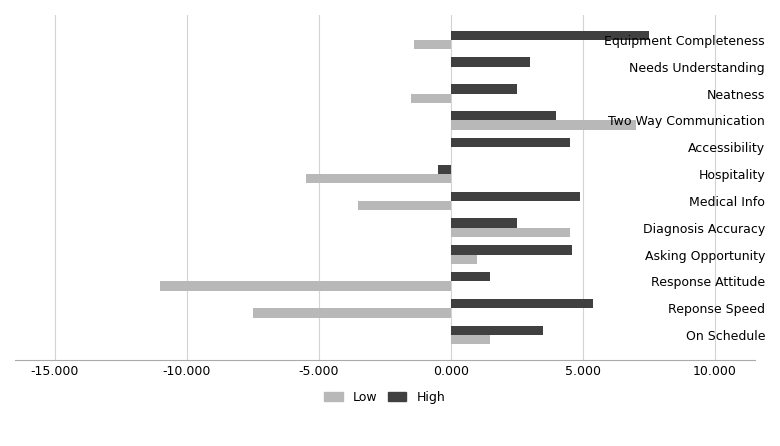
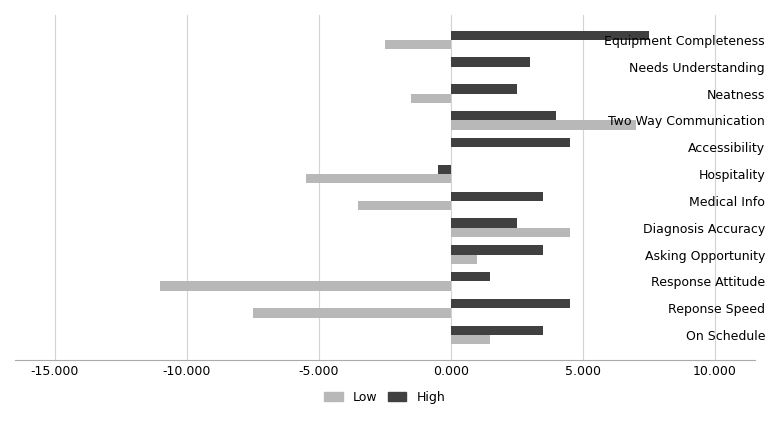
Low/Equipment Completeness: -1.4 -> -2.5
High/Medical Info: 4.9 -> 3.5
High/Asking Opportunity: 4.6 -> 3.5
High/Reponse Speed: 5.4 -> 4.5
